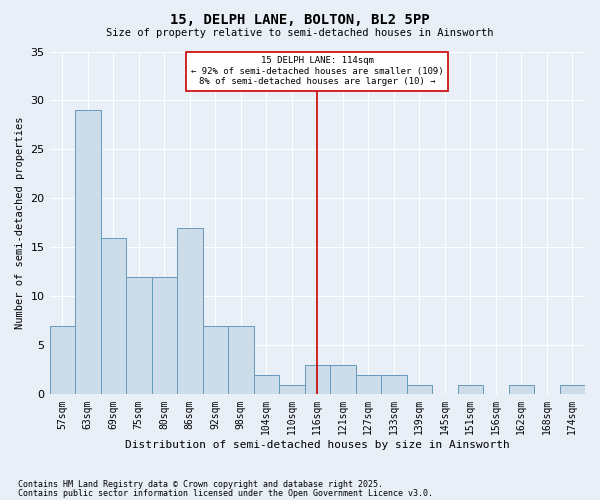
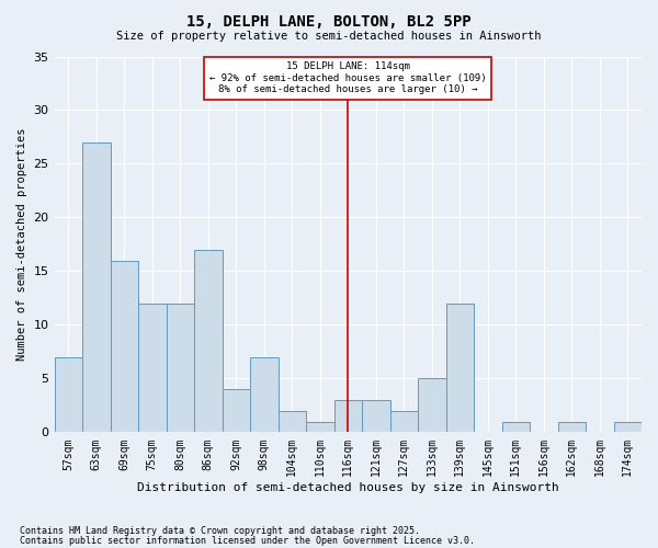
63sqm: 29 -> 27
92sqm: 7 -> 4
133sqm: 2 -> 5
139sqm: 1 -> 12
